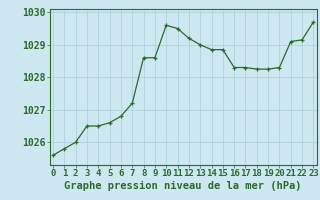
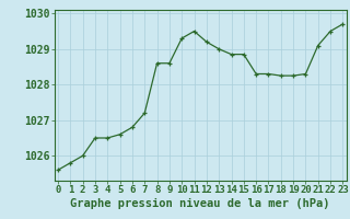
10: 1029.60 -> 1029.30
22: 1029.15 -> 1029.50
